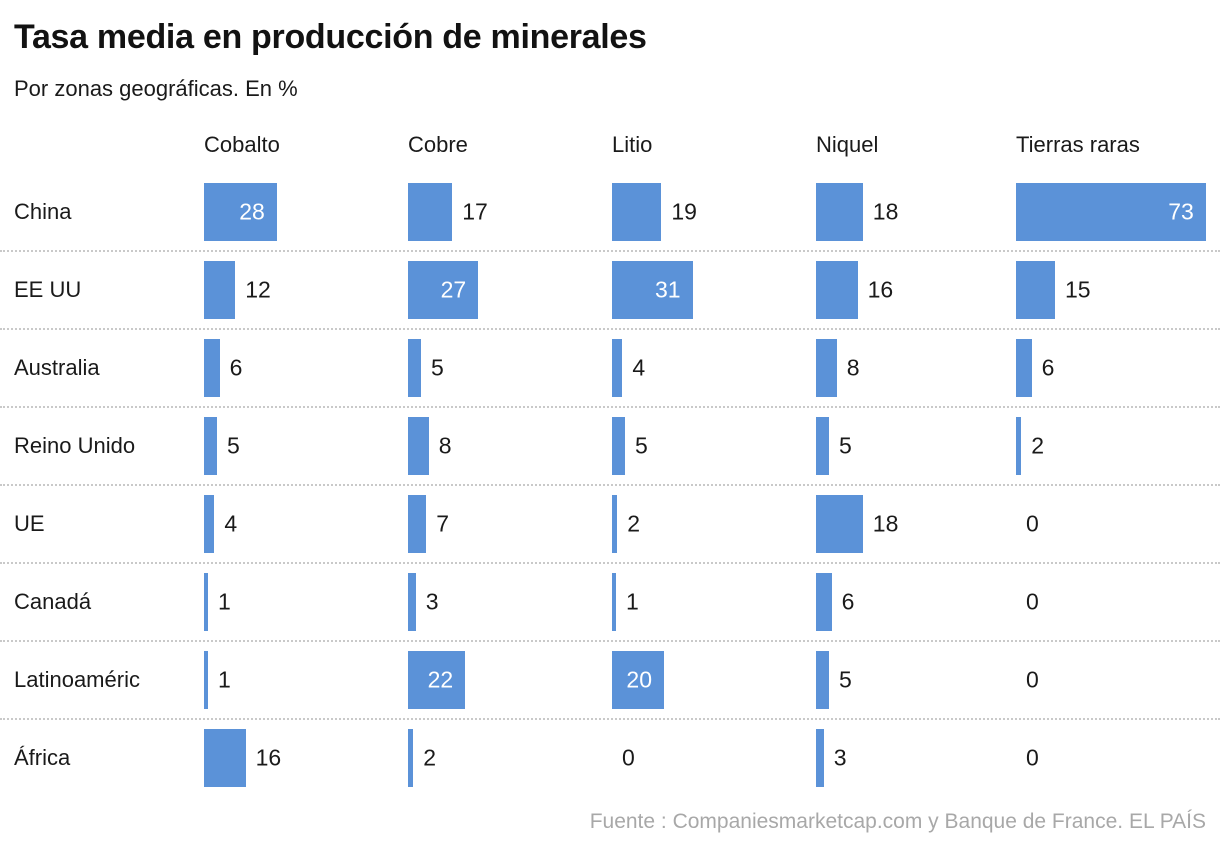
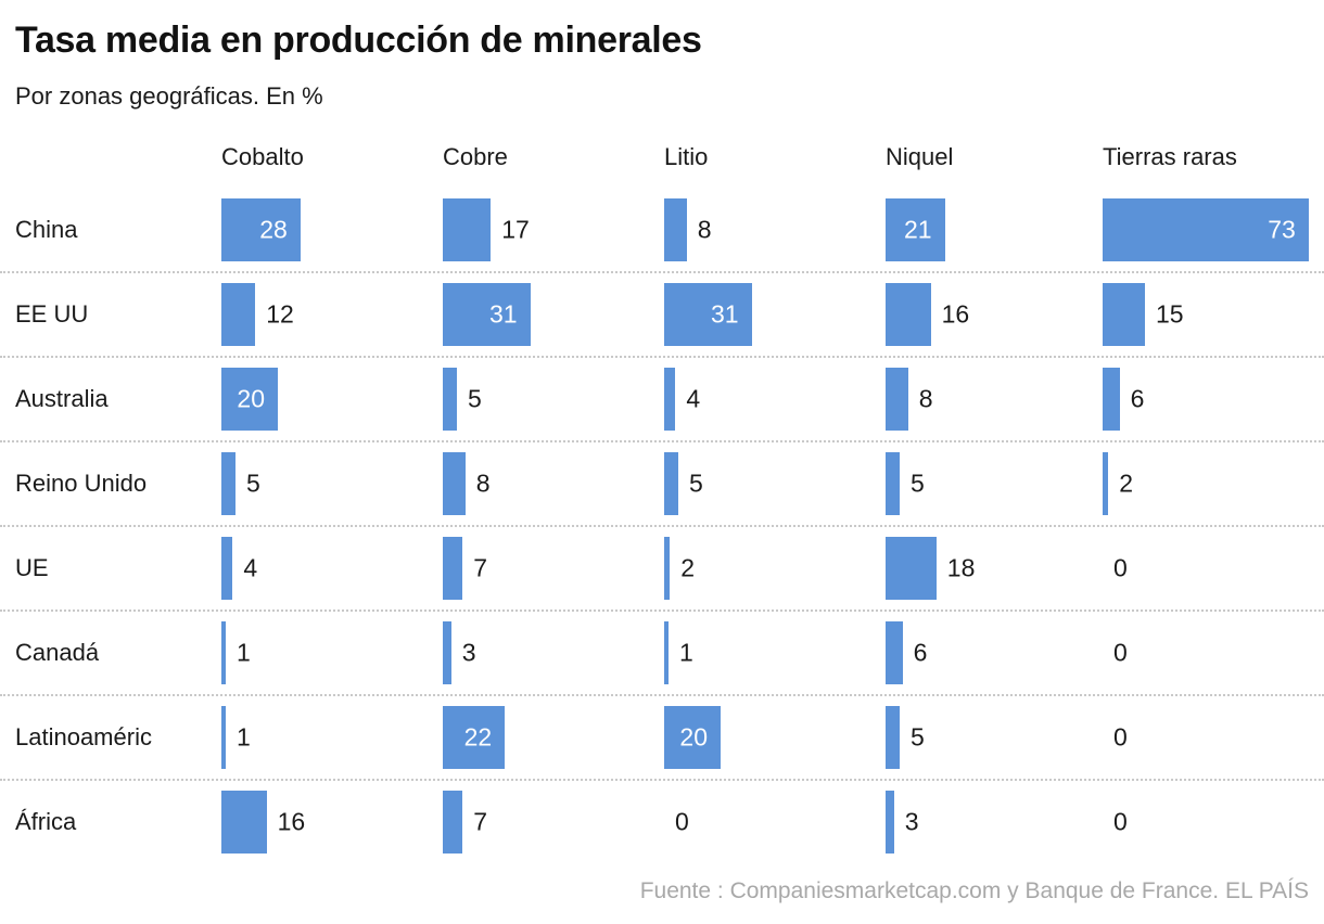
Litio/China: 19 -> 8
Niquel/China: 18 -> 21
Cobre/EE UU: 27 -> 31
Cobalto/Australia: 6 -> 20
Cobre/África: 2 -> 7
